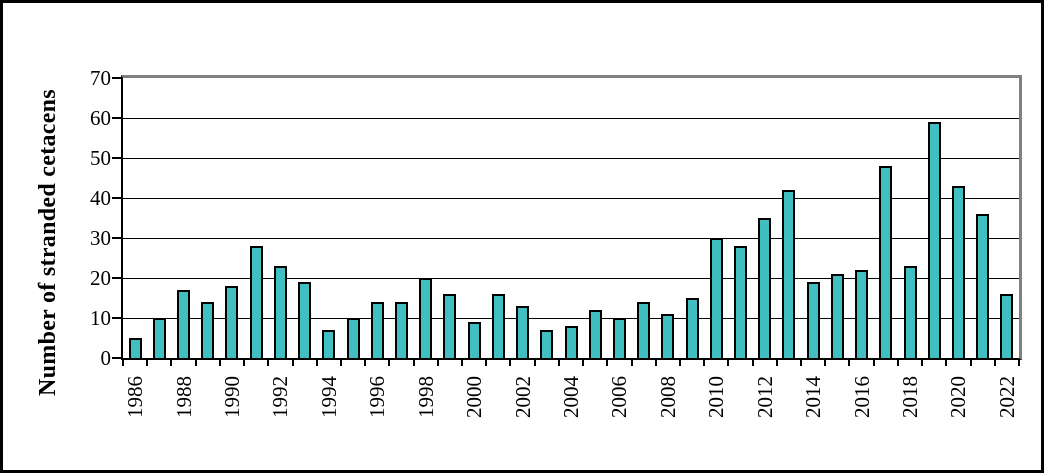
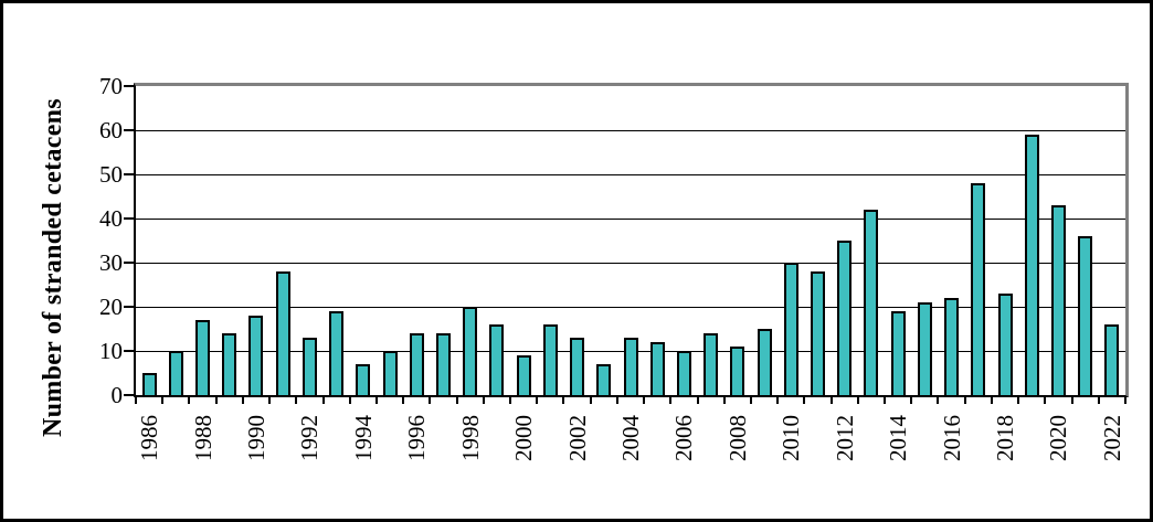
1992: 23 -> 13
2004: 8 -> 13
